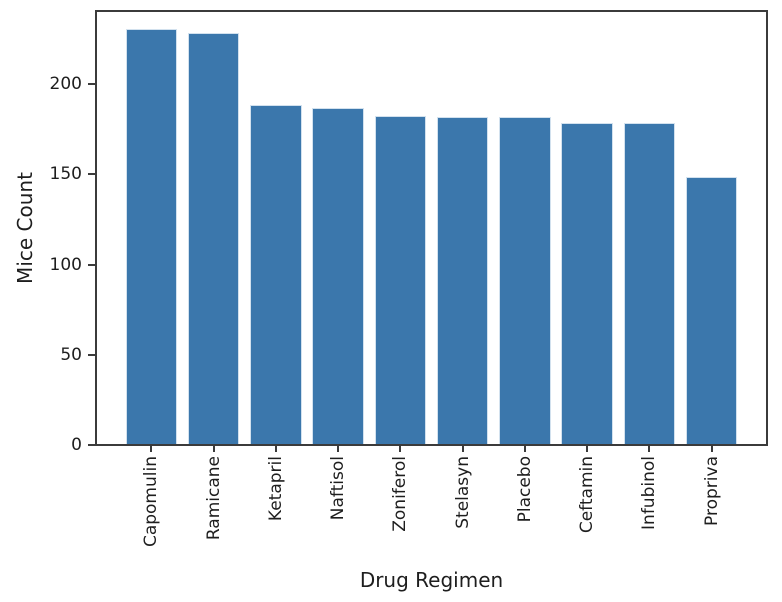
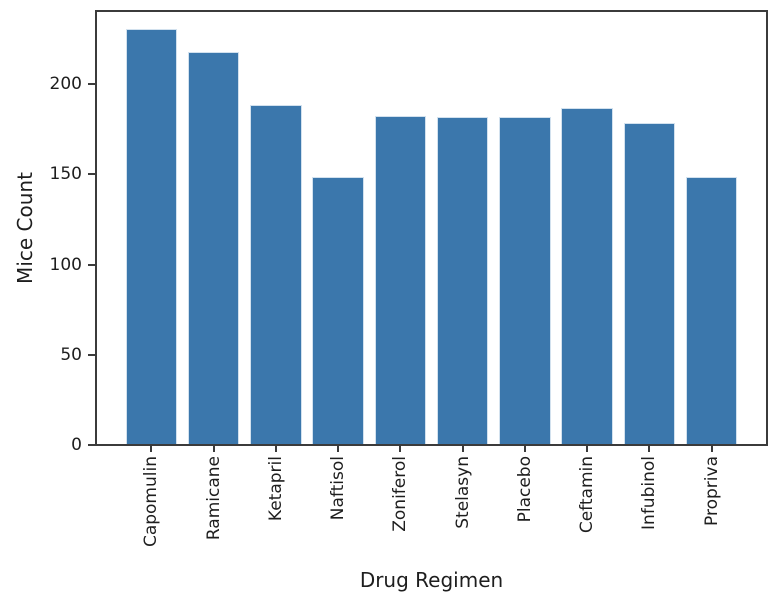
Ramicane: 228 -> 217
Naftisol: 186 -> 148
Ceftamin: 178 -> 186
